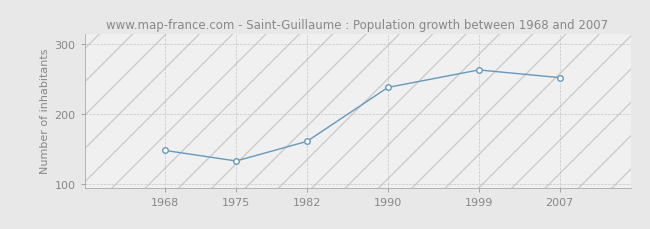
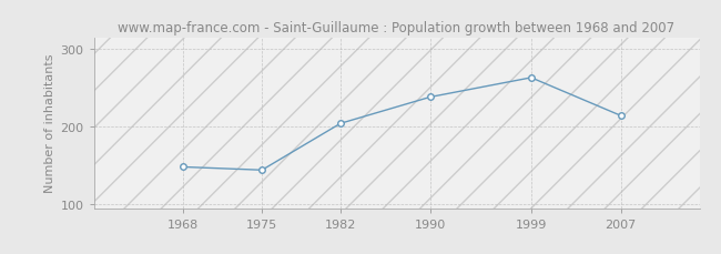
1975: 133 -> 144
1982: 161 -> 204
2007: 252 -> 214
